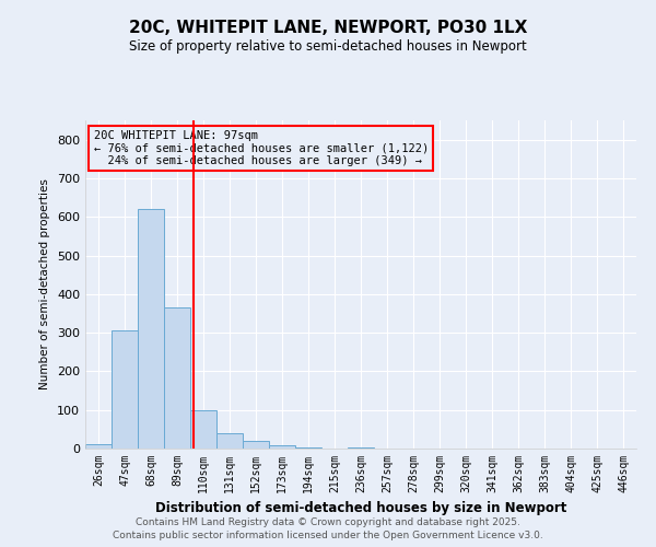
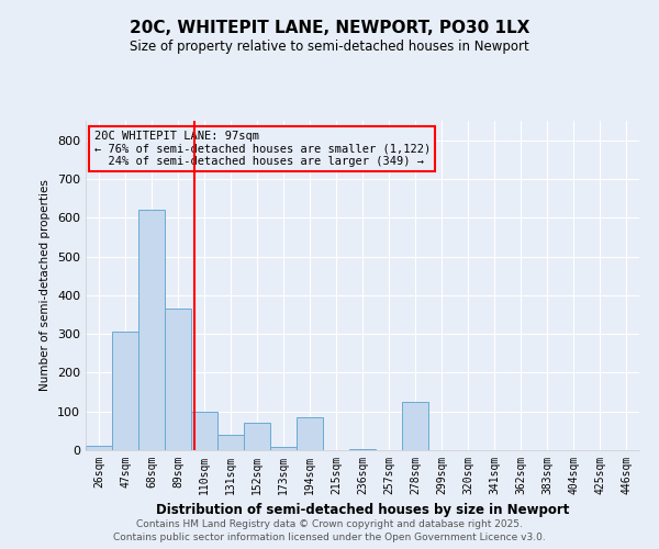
152sqm: 20 -> 70
194sqm: 2 -> 85
278sqm: 1 -> 125
